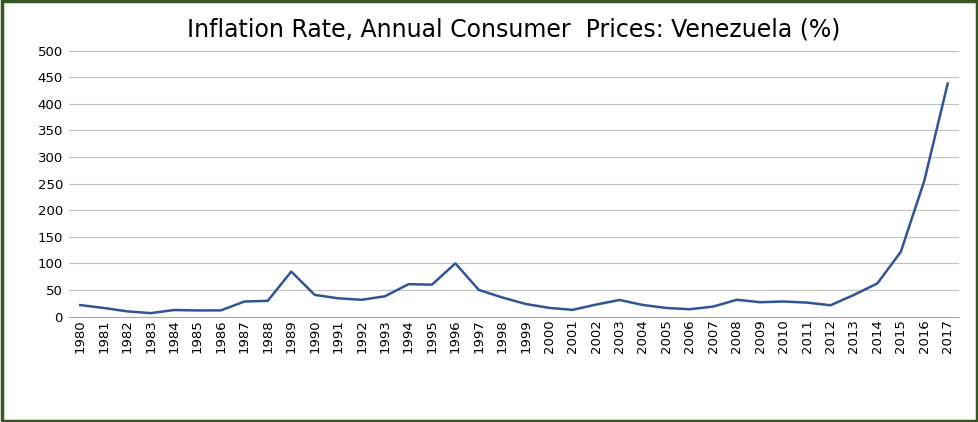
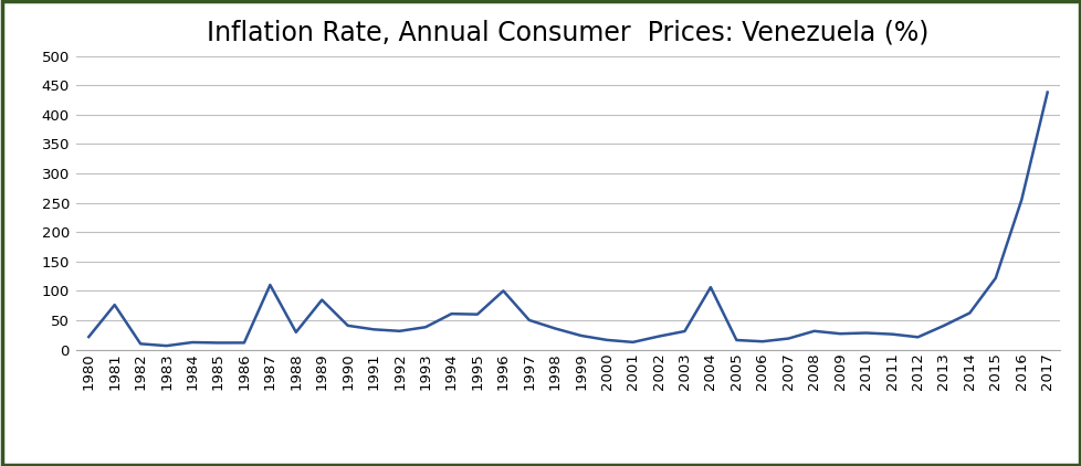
1981: 16 -> 76
1987: 28 -> 110
2004: 22 -> 106
